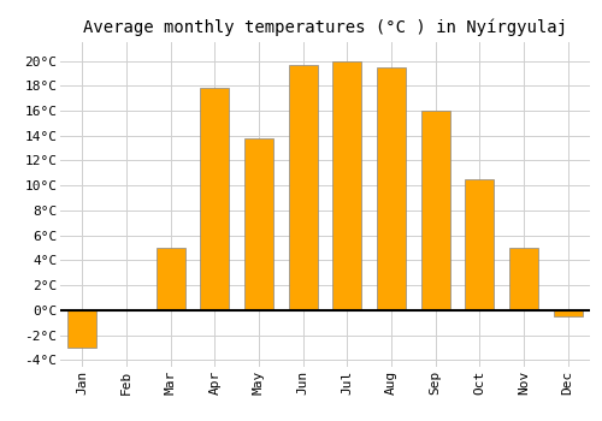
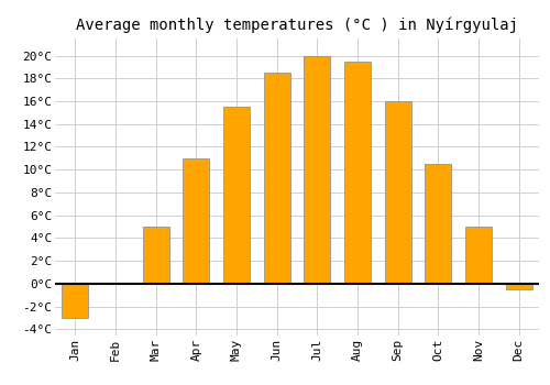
Apr: 17.8°C -> 11.0°C
May: 13.8°C -> 15.5°C
Jun: 19.7°C -> 18.5°C
